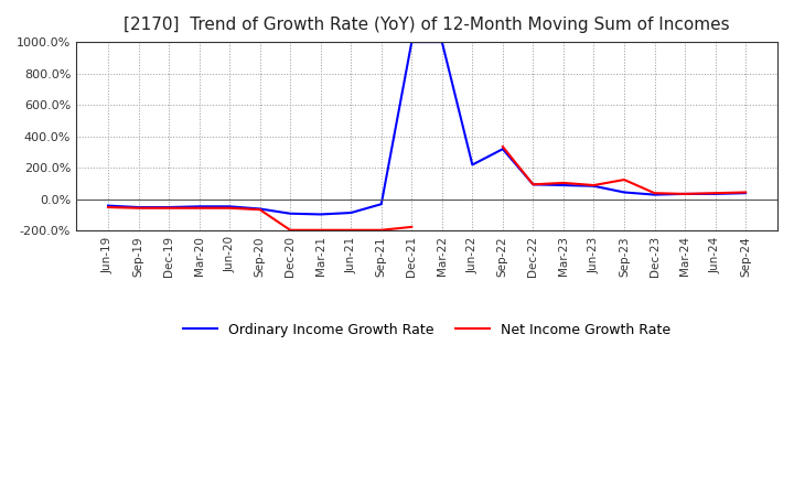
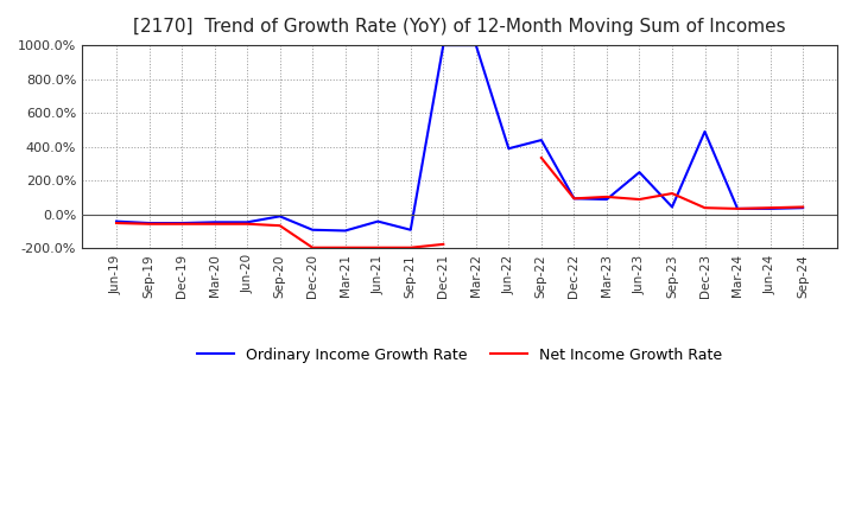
Ordinary Income Growth Rate/Sep-20: -60% -> -10%
Ordinary Income Growth Rate/Jun-21: -80% -> -40%
Ordinary Income Growth Rate/Sep-21: -30% -> -90%
Ordinary Income Growth Rate/Jun-22: 220% -> 390%
Ordinary Income Growth Rate/Sep-22: 320% -> 440%
Ordinary Income Growth Rate/Jun-23: 80% -> 250%
Ordinary Income Growth Rate/Dec-23: 30% -> 490%
